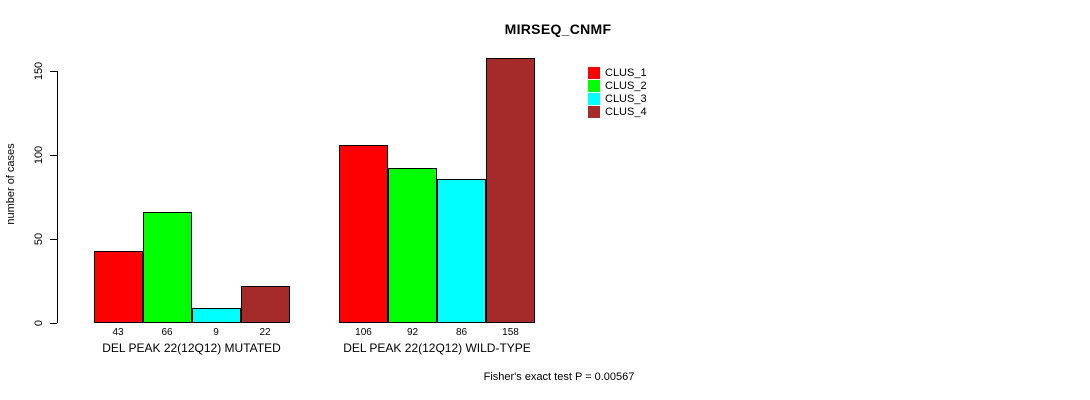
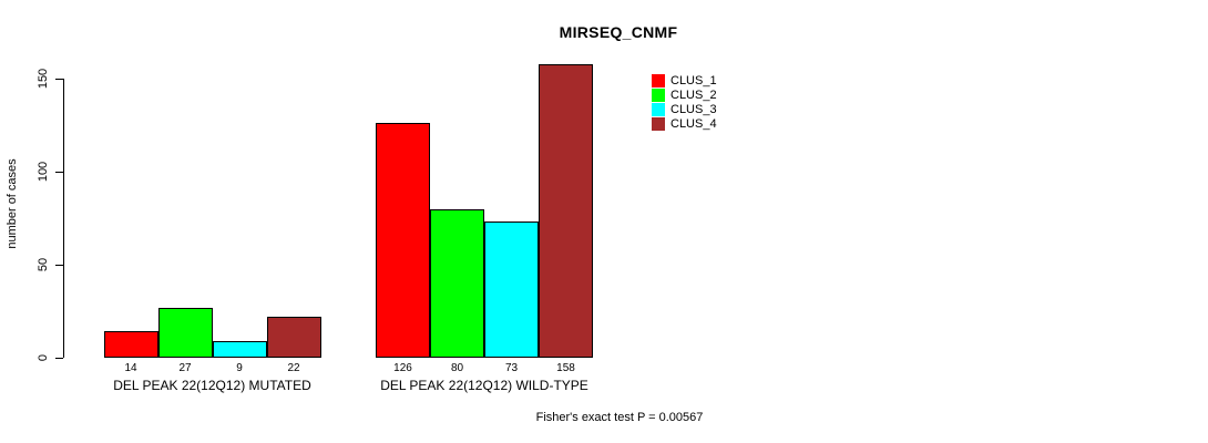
CLUS_1/DEL PEAK 22(12Q12) MUTATED: 43 -> 14
CLUS_2/DEL PEAK 22(12Q12) MUTATED: 66 -> 27
CLUS_1/DEL PEAK 22(12Q12) WILD-TYPE: 106 -> 126
CLUS_2/DEL PEAK 22(12Q12) WILD-TYPE: 92 -> 80
CLUS_3/DEL PEAK 22(12Q12) WILD-TYPE: 86 -> 73
